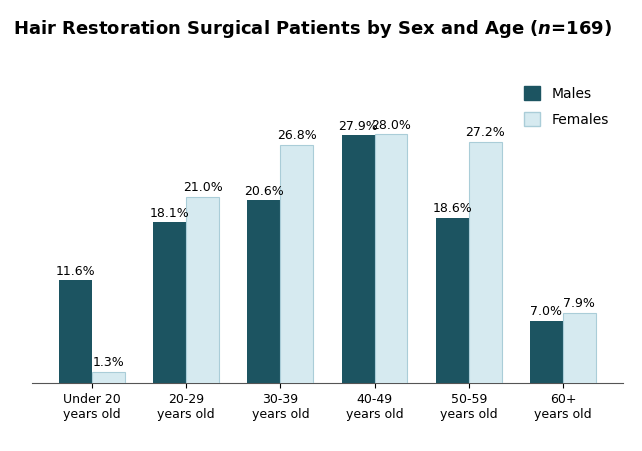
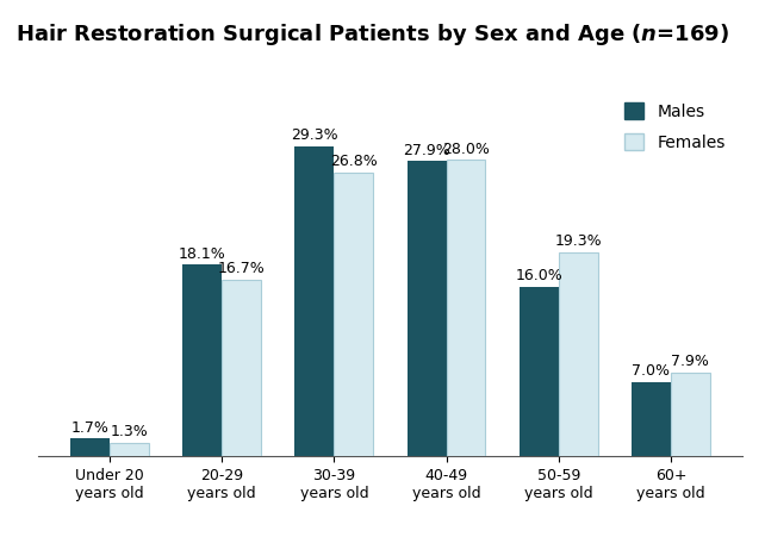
Males/Under 20 years old: 11.6% -> 1.7%
Females/20-29 years old: 21.0% -> 16.7%
Males/30-39 years old: 20.6% -> 29.3%
Males/50-59 years old: 18.6% -> 16.0%
Females/50-59 years old: 27.2% -> 19.3%
